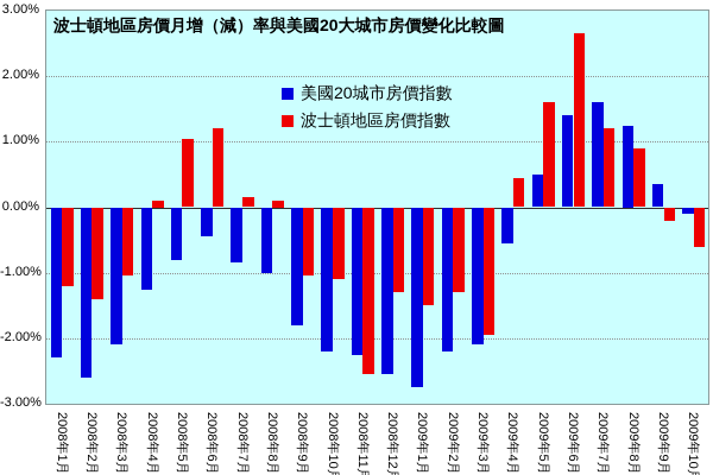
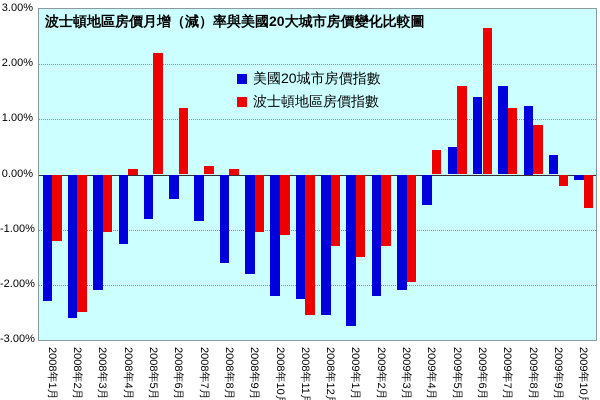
波士頓地區房價指數/2008年2月: -1.4% -> -2.5%
波士頓地區房價指數/2008年5月: 1.1% -> 2.2%
美國20城市房價指數/2008年8月: -1.0% -> -1.6%
